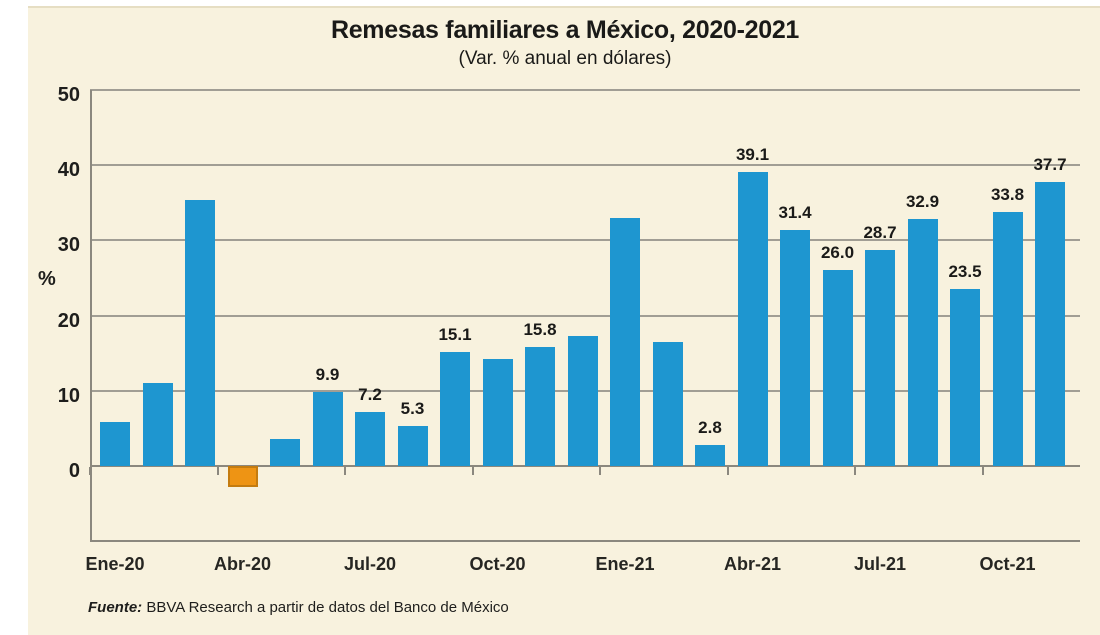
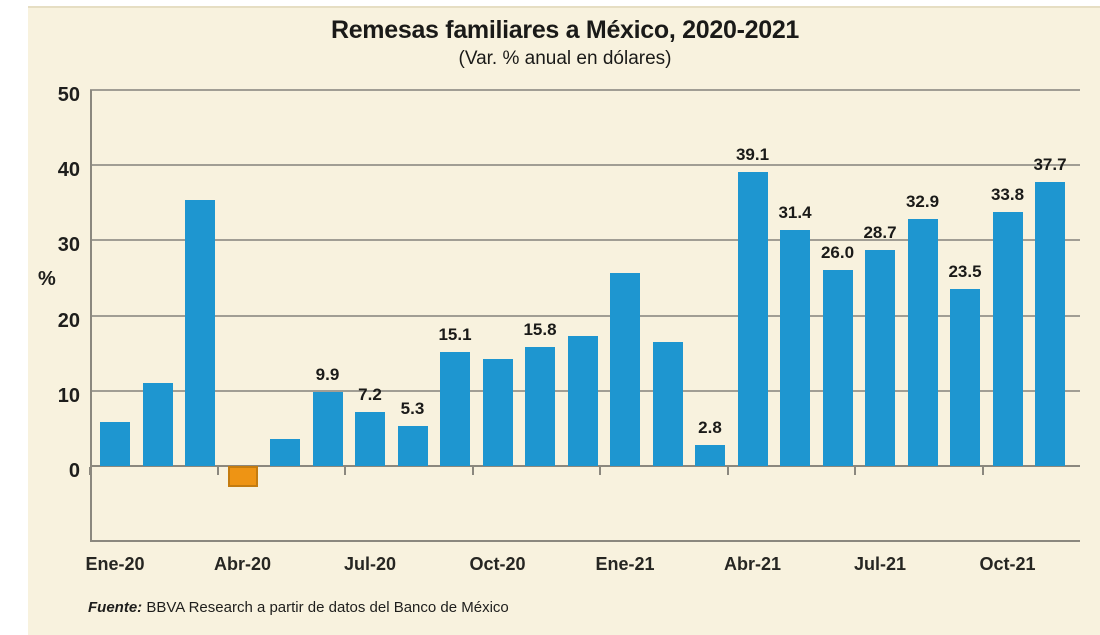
Ene-21: 33 -> 26
